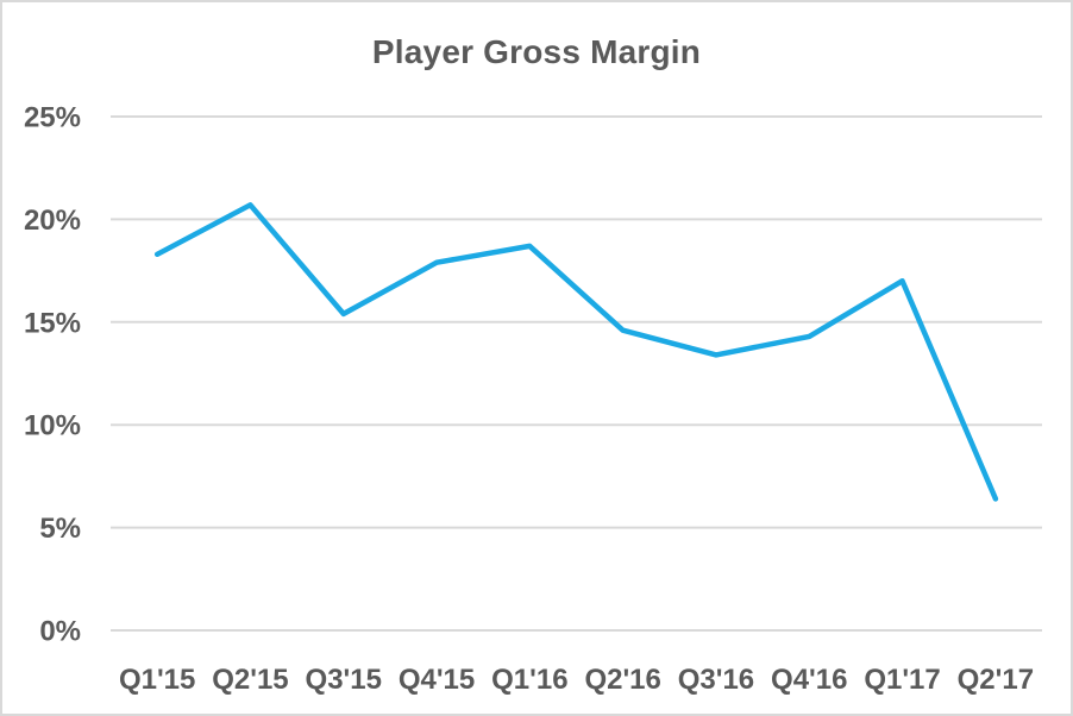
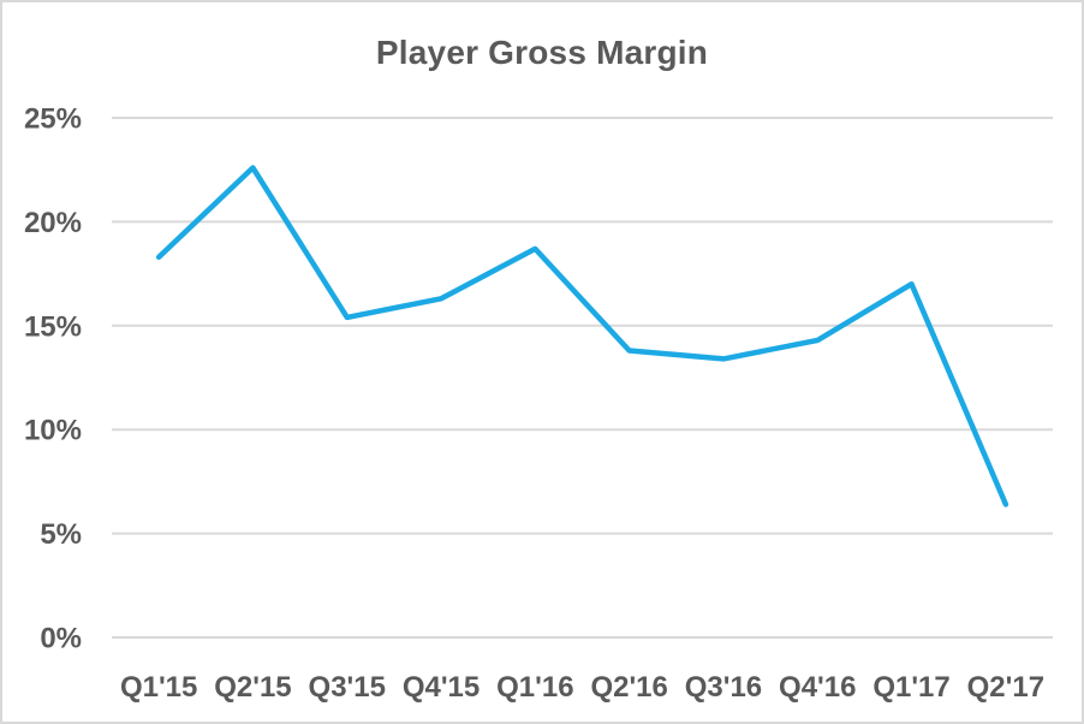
Q2'15: 20.7% -> 22.6%
Q4'15: 17.9% -> 16.3%
Q2'16: 14.6% -> 13.8%
